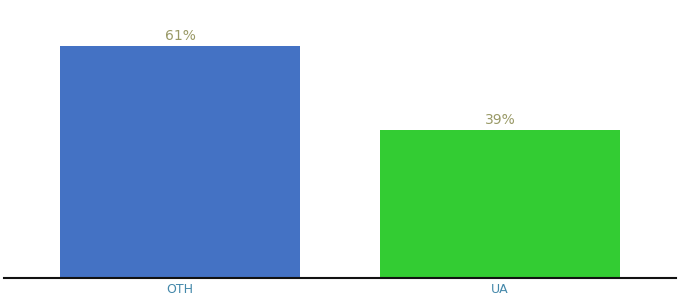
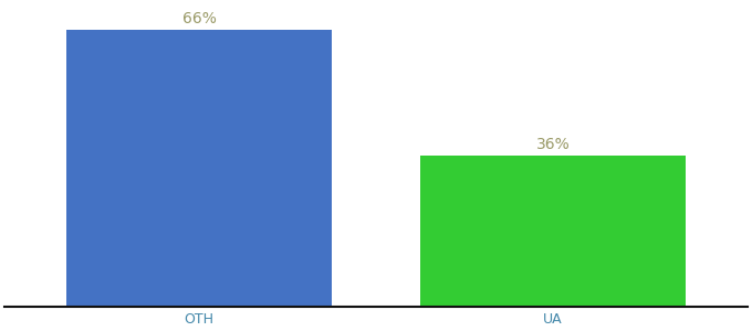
OTH: 61% -> 66%
UA: 39% -> 36%
